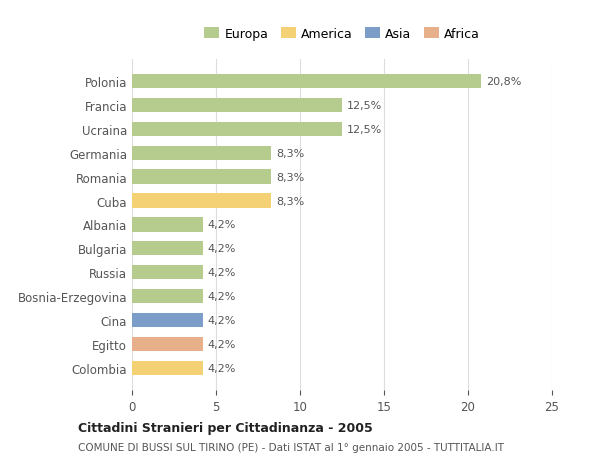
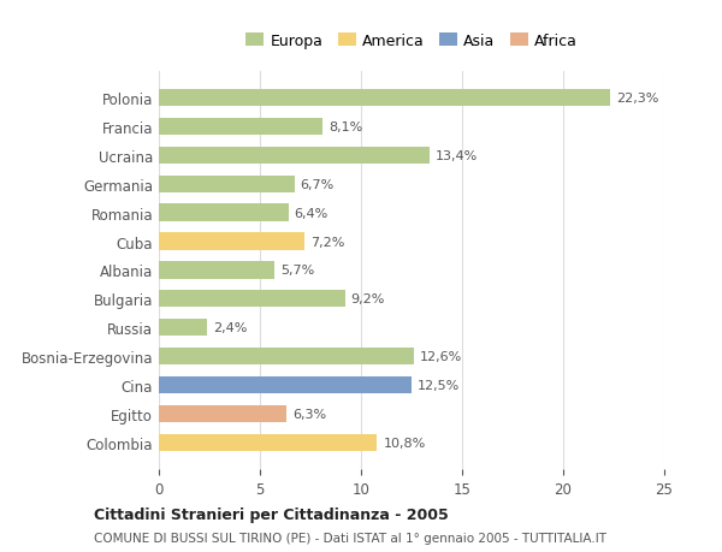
Polonia: 20,8% -> 22,3%
Francia: 12,5% -> 8,1%
Ucraina: 12,5% -> 13,4%
Germania: 8,3% -> 6,7%
Romania: 8,3% -> 6,4%
Cuba: 8,3% -> 7,2%
Albania: 4,2% -> 5,7%
Bulgaria: 4,2% -> 9,2%
Russia: 4,2% -> 2,4%
Bosnia-Erzegovina: 4,2% -> 12,6%
Cina: 4,2% -> 12,5%
Egitto: 4,2% -> 6,3%
Colombia: 4,2% -> 10,8%
